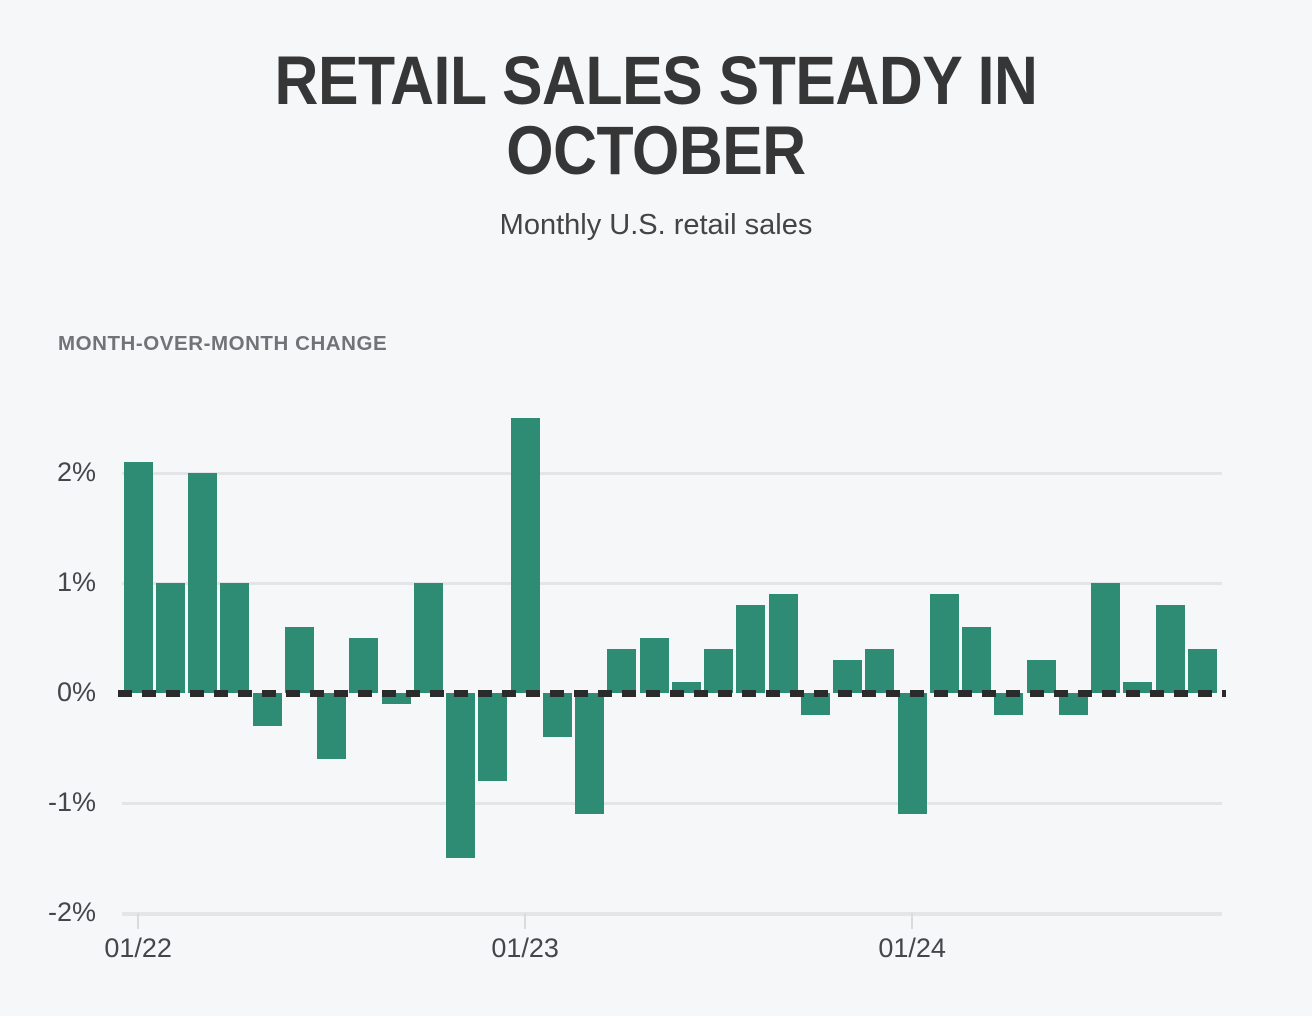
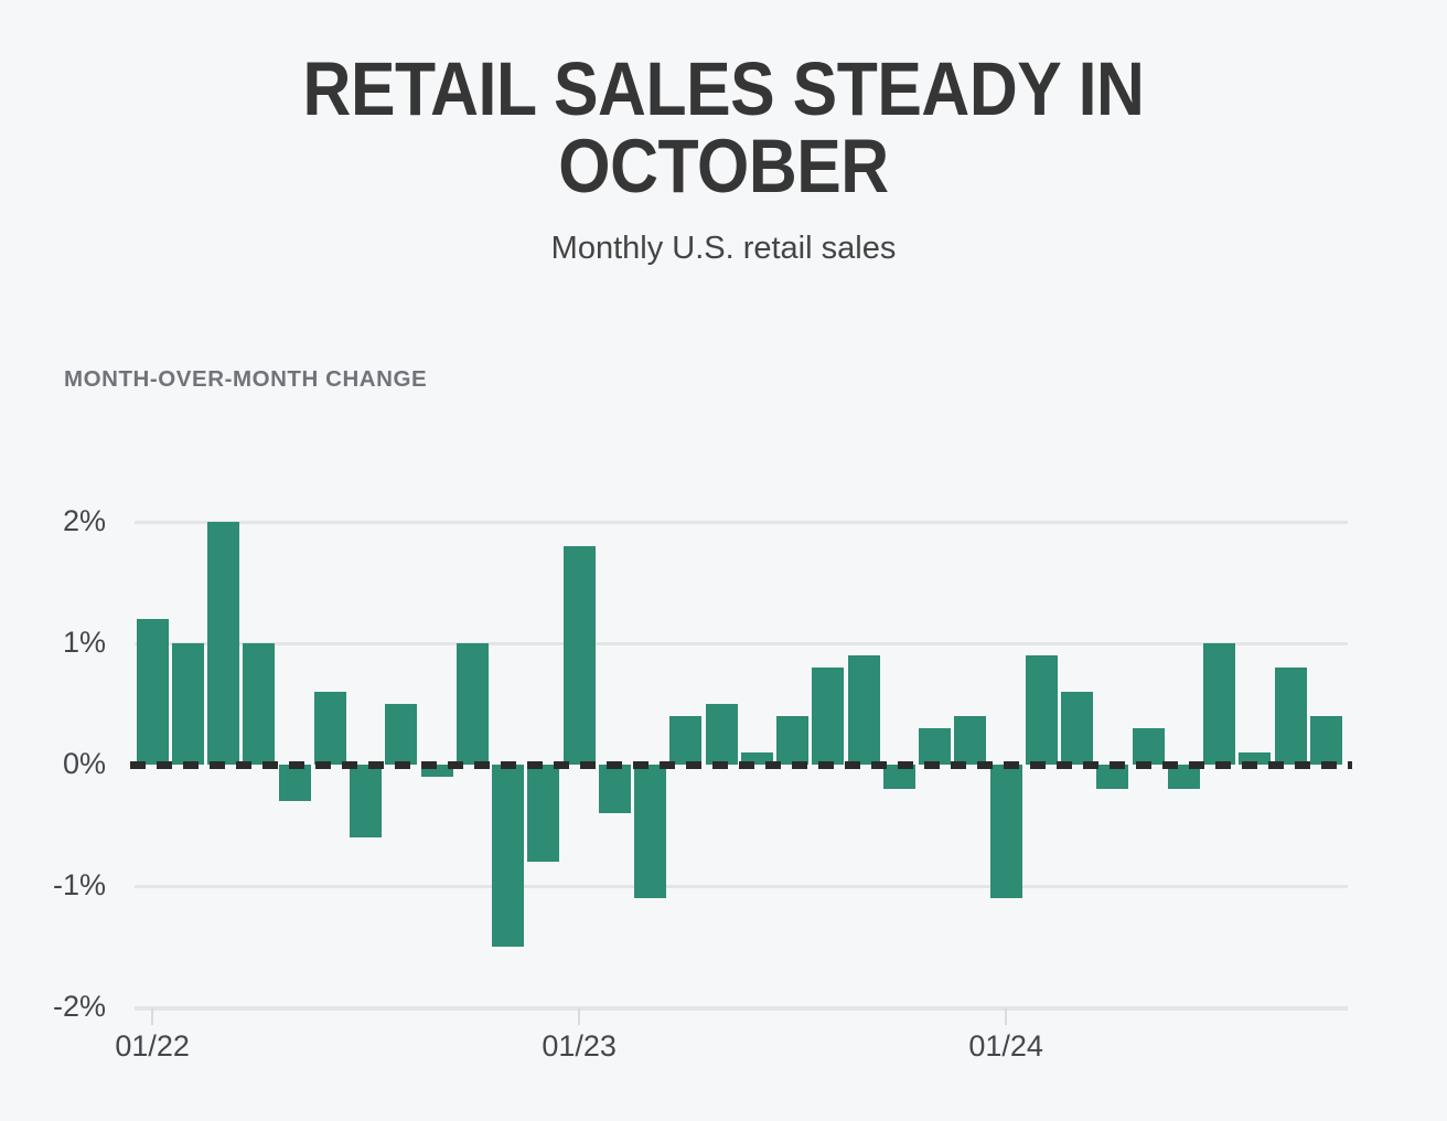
01/22: 2.1% -> 1.2%
01/23: 2.5% -> 1.8%
